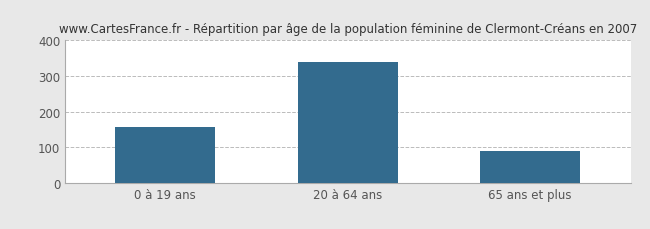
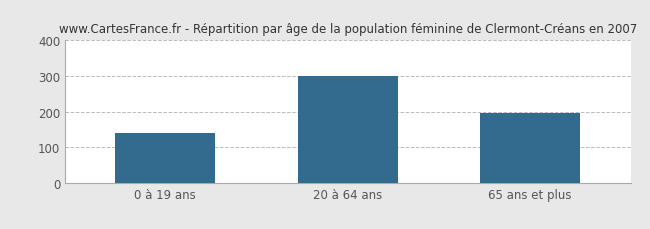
0 à 19 ans: 158 -> 140
20 à 64 ans: 340 -> 300
65 ans et plus: 90 -> 195
